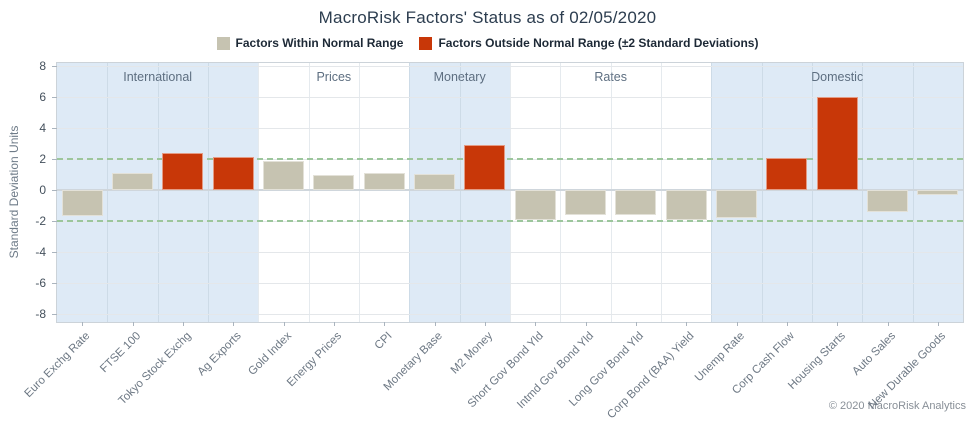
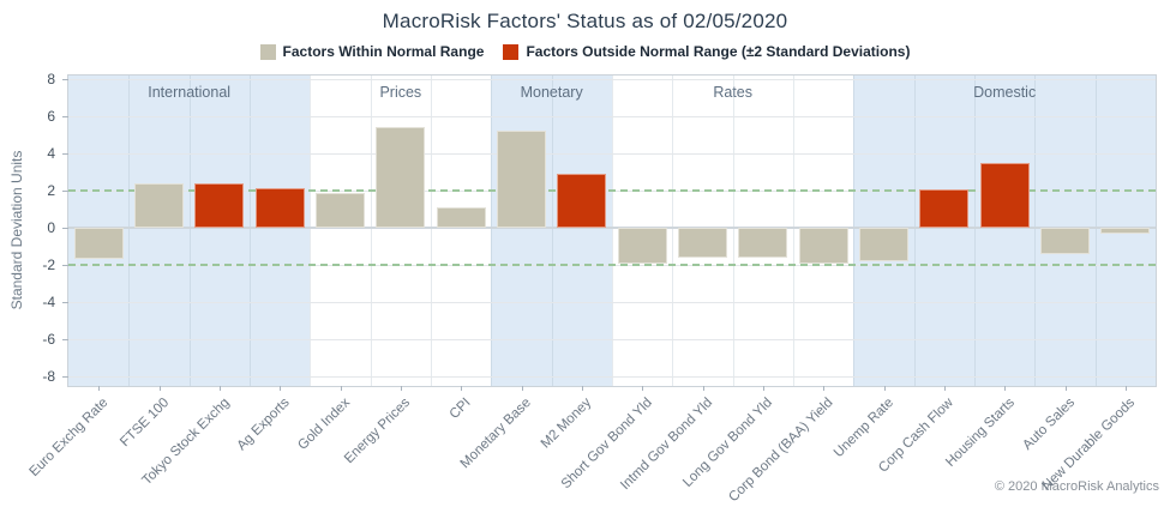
FTSE 100: 1.1 -> 2.4
Energy Prices: 0.9 -> 5.4
Monetary Base: 1.1 -> 5.2
Housing Starts: 6.0 -> 3.5
